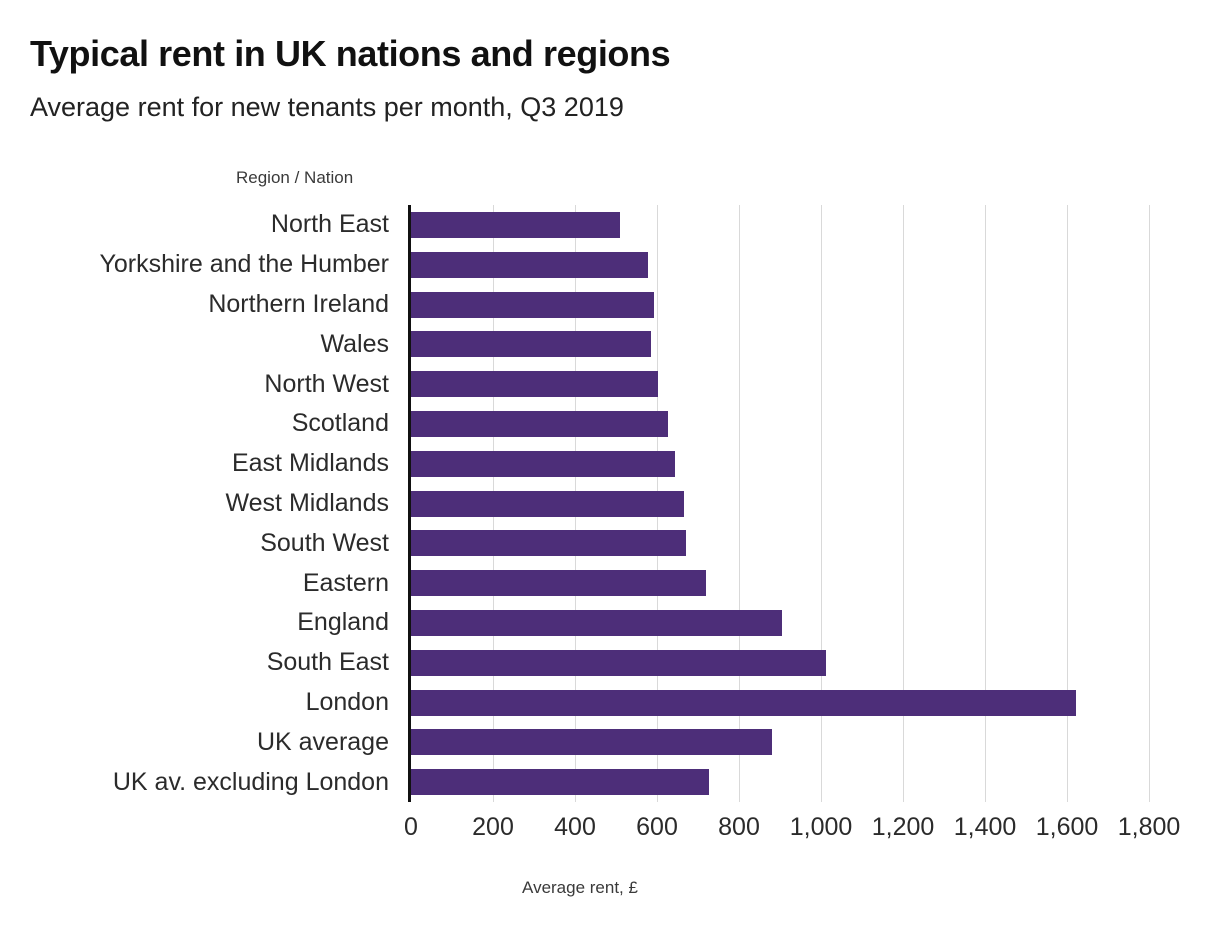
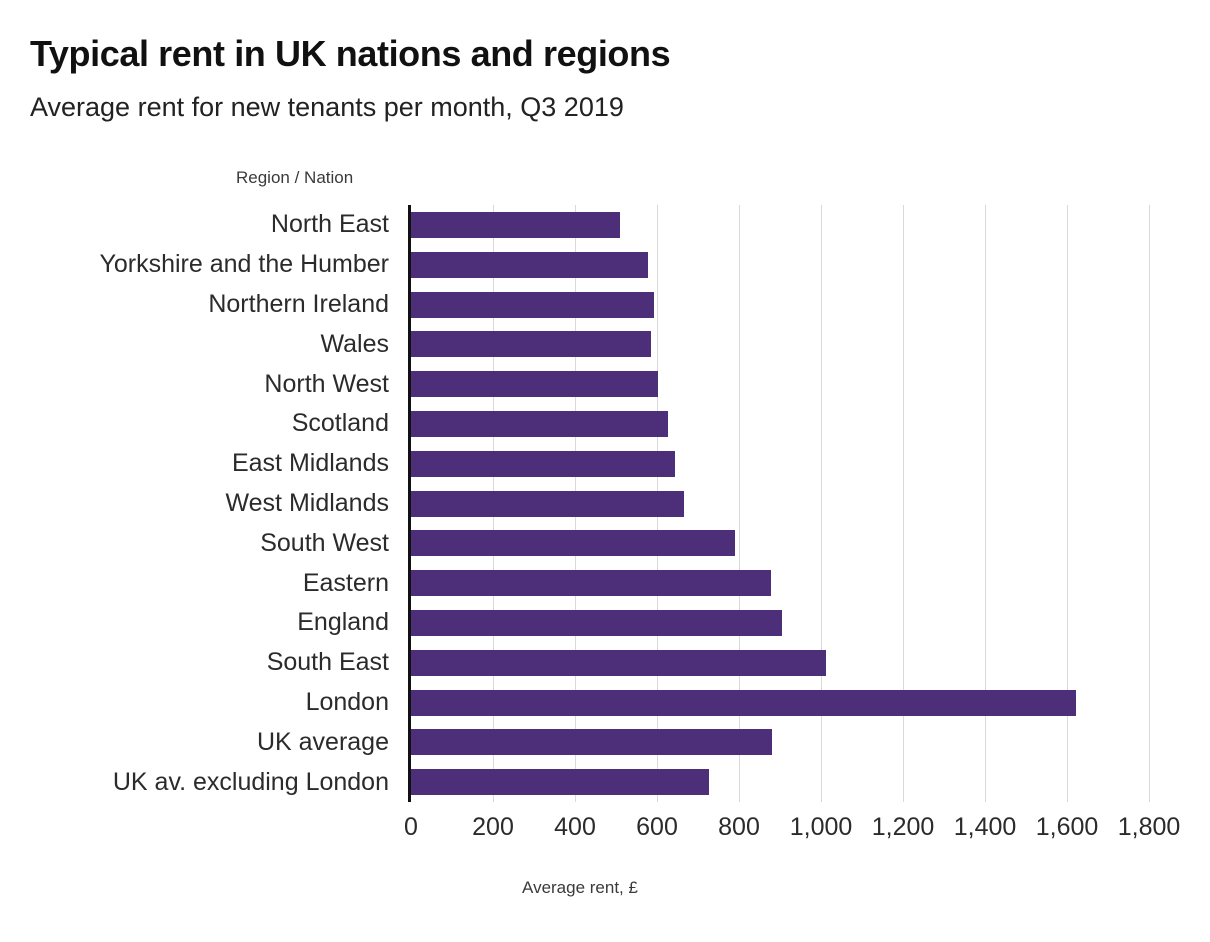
South West: 670 -> 790
Eastern: 720 -> 880
